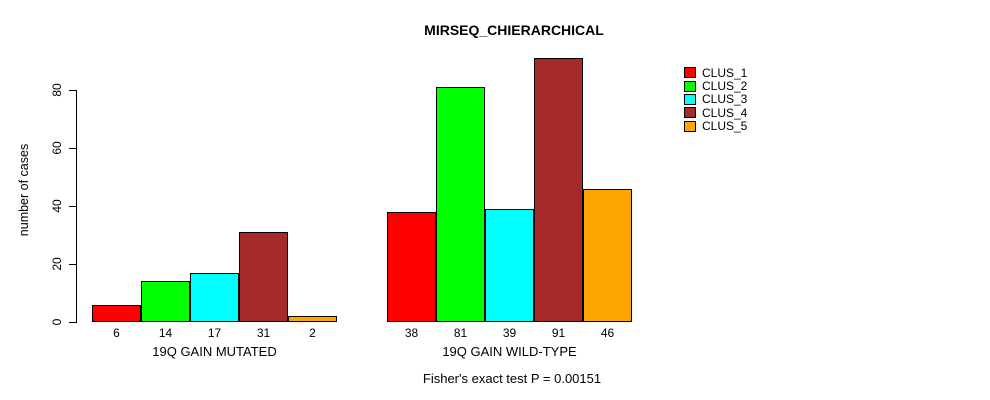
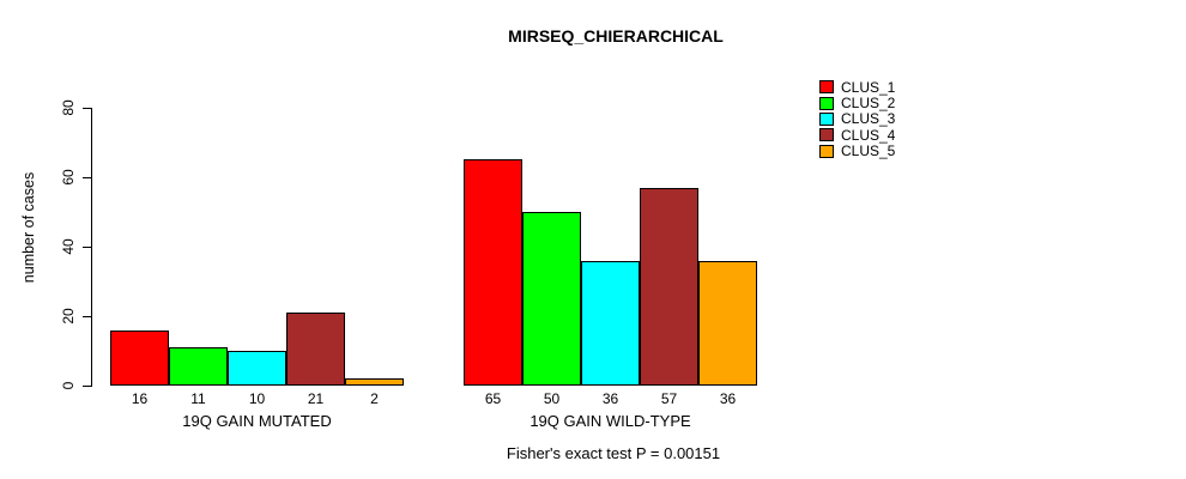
CLUS_1/19Q GAIN MUTATED: 6 -> 16
CLUS_2/19Q GAIN MUTATED: 14 -> 11
CLUS_3/19Q GAIN MUTATED: 17 -> 10
CLUS_4/19Q GAIN MUTATED: 31 -> 21
CLUS_1/19Q GAIN WILD-TYPE: 38 -> 65
CLUS_2/19Q GAIN WILD-TYPE: 81 -> 50
CLUS_3/19Q GAIN WILD-TYPE: 39 -> 36
CLUS_4/19Q GAIN WILD-TYPE: 91 -> 57
CLUS_5/19Q GAIN WILD-TYPE: 46 -> 36
